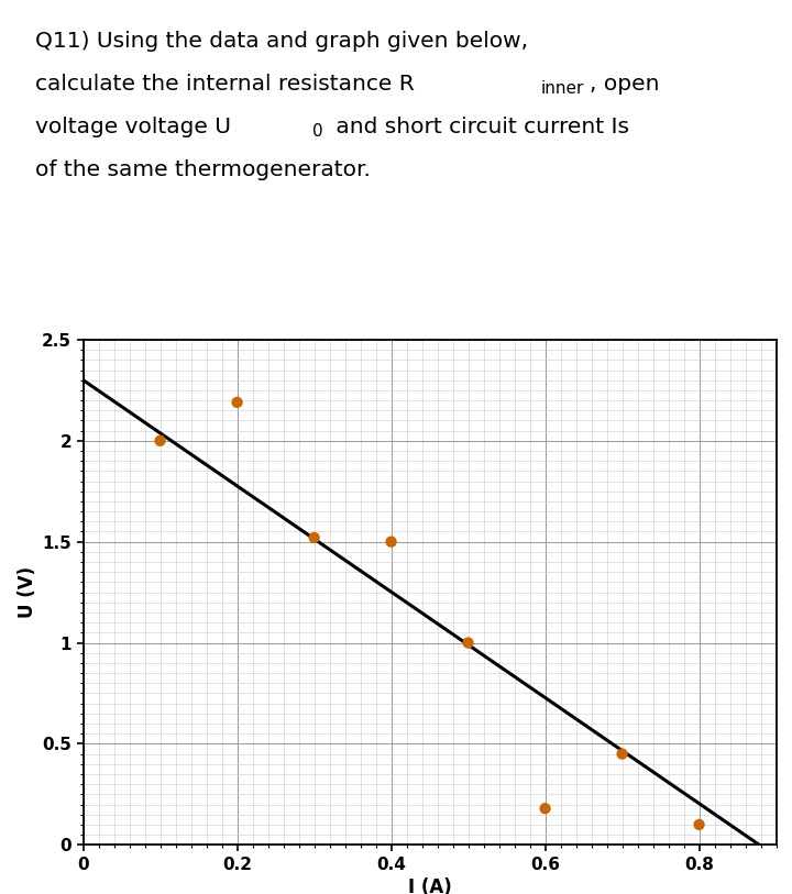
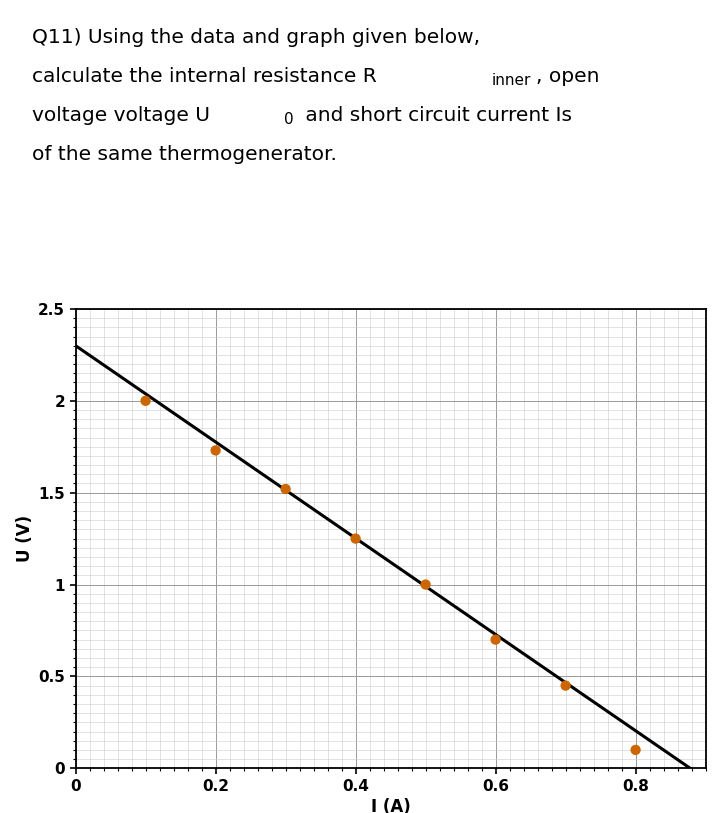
0.2: 2.19 -> 1.73
0.4: 1.50 -> 1.25
0.6: 0.18 -> 0.70
